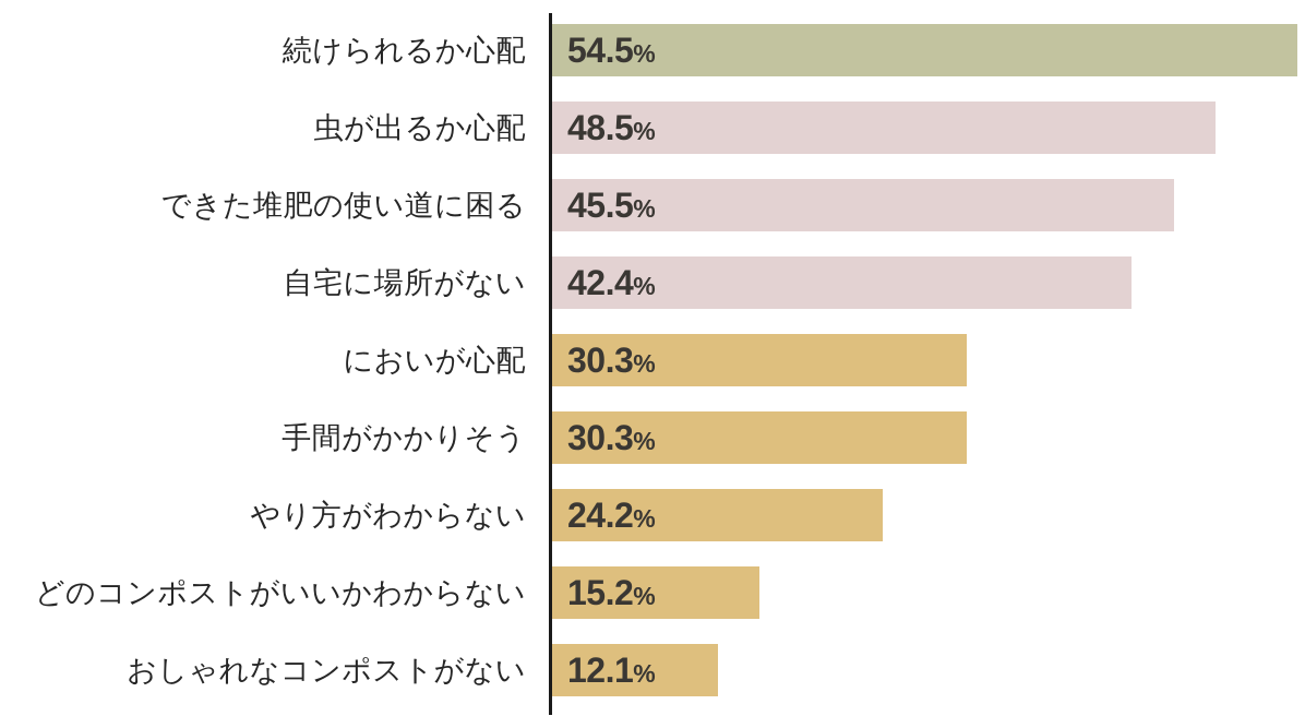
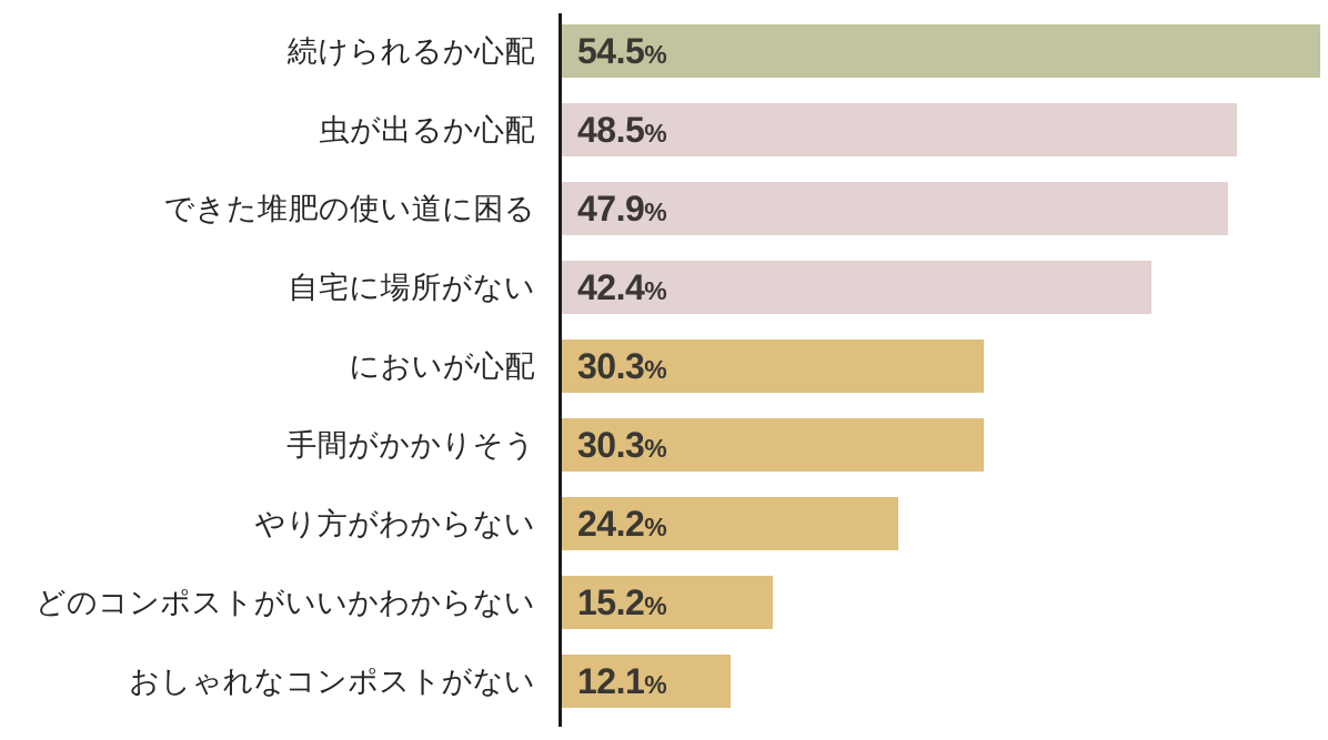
できた堆肥の使い道に困る: 45.5 -> 47.9
